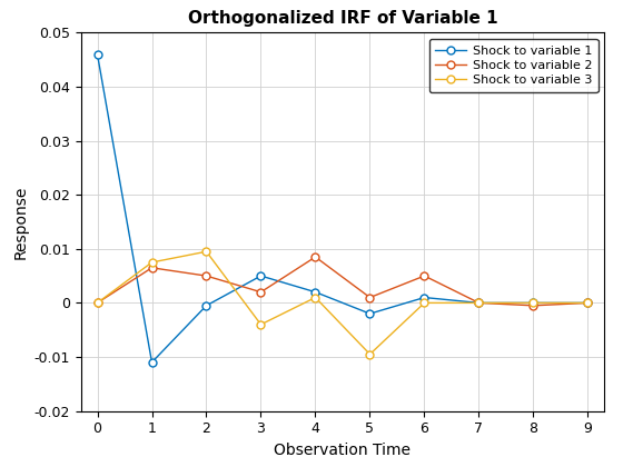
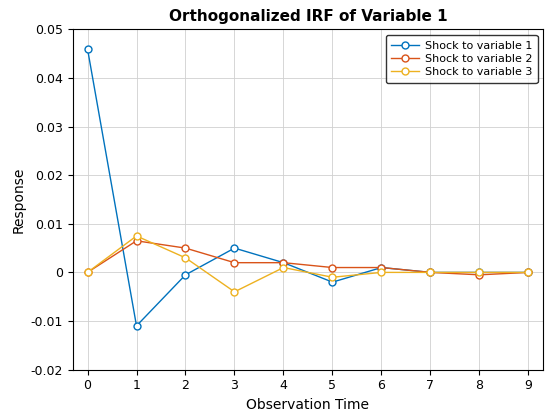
Shock to variable 3/2: 0.0095 -> 0.0030
Shock to variable 2/4: 0.0085 -> 0.0020
Shock to variable 3/5: -0.0095 -> -0.0010
Shock to variable 2/6: 0.0050 -> 0.0010
